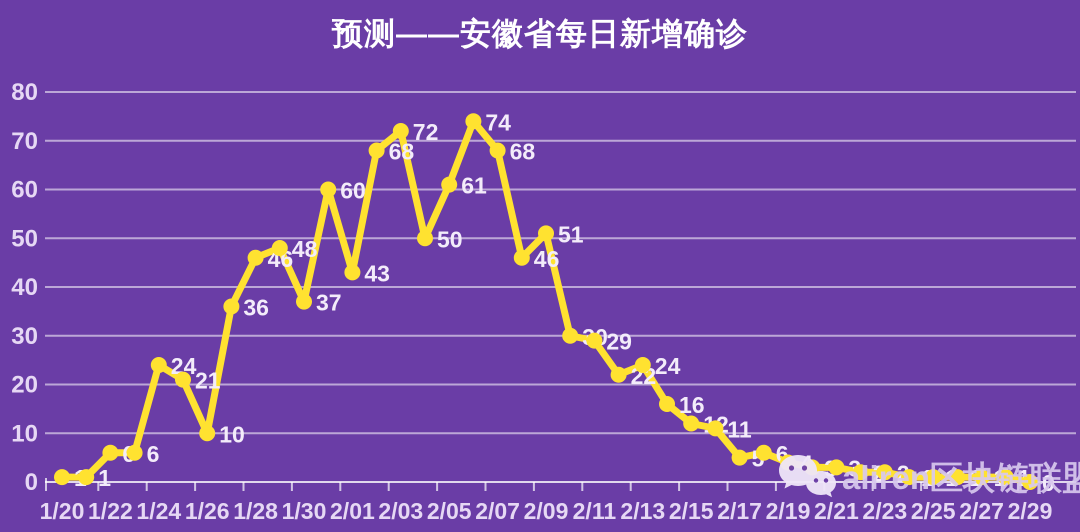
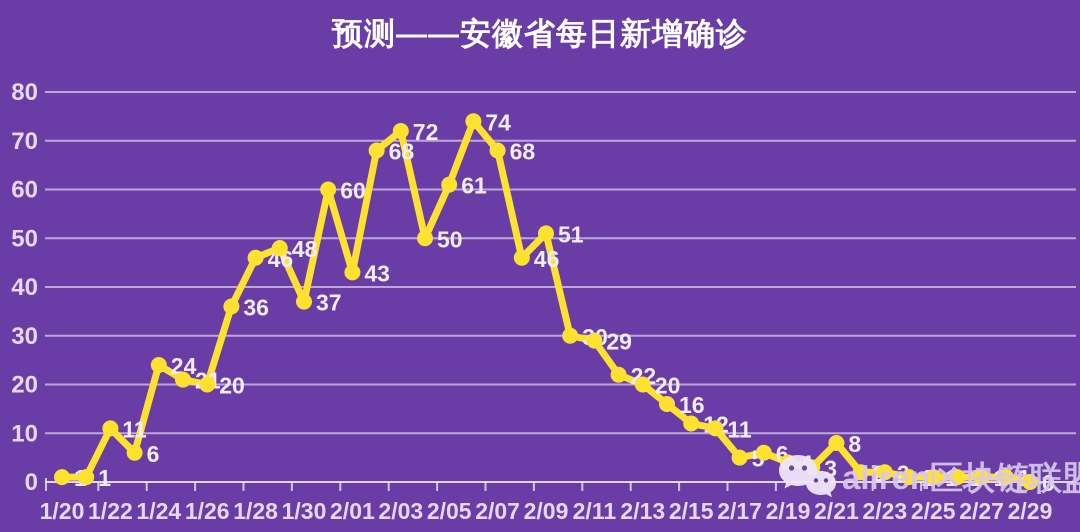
1/22: 6 -> 11
1/26: 10 -> 20
2/13: 24 -> 20
2/21: 3 -> 8
